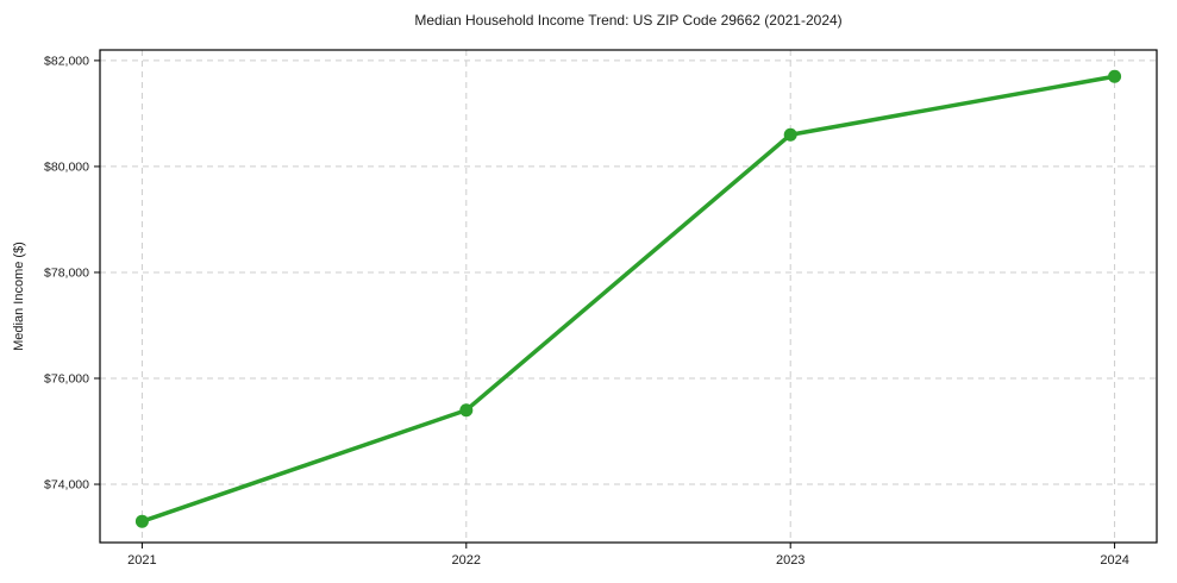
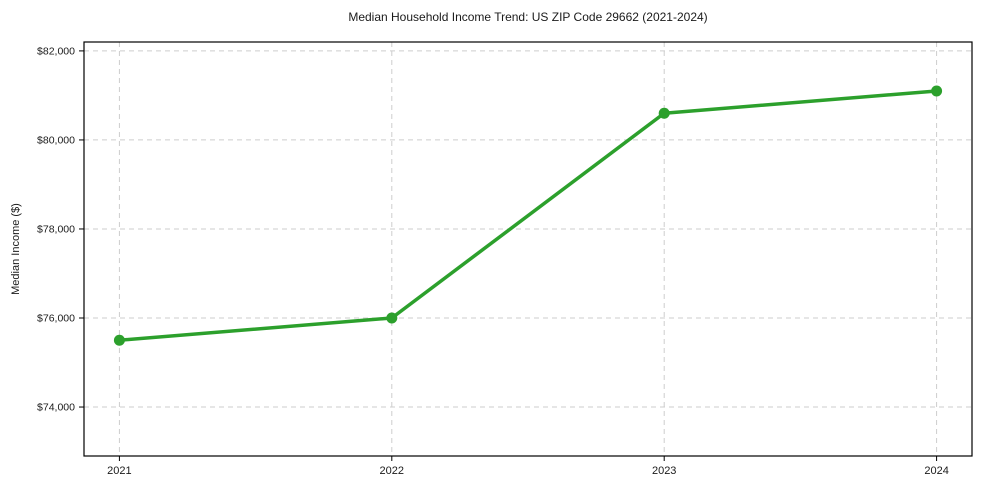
2021: $73300 -> $75500
2022: $75400 -> $76000
2024: $81700 -> $81100
